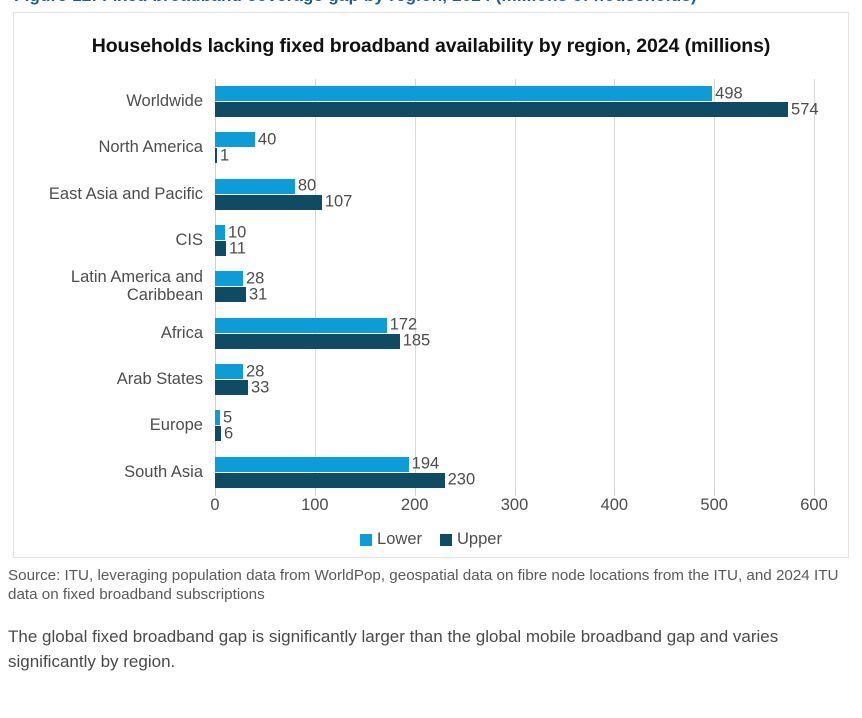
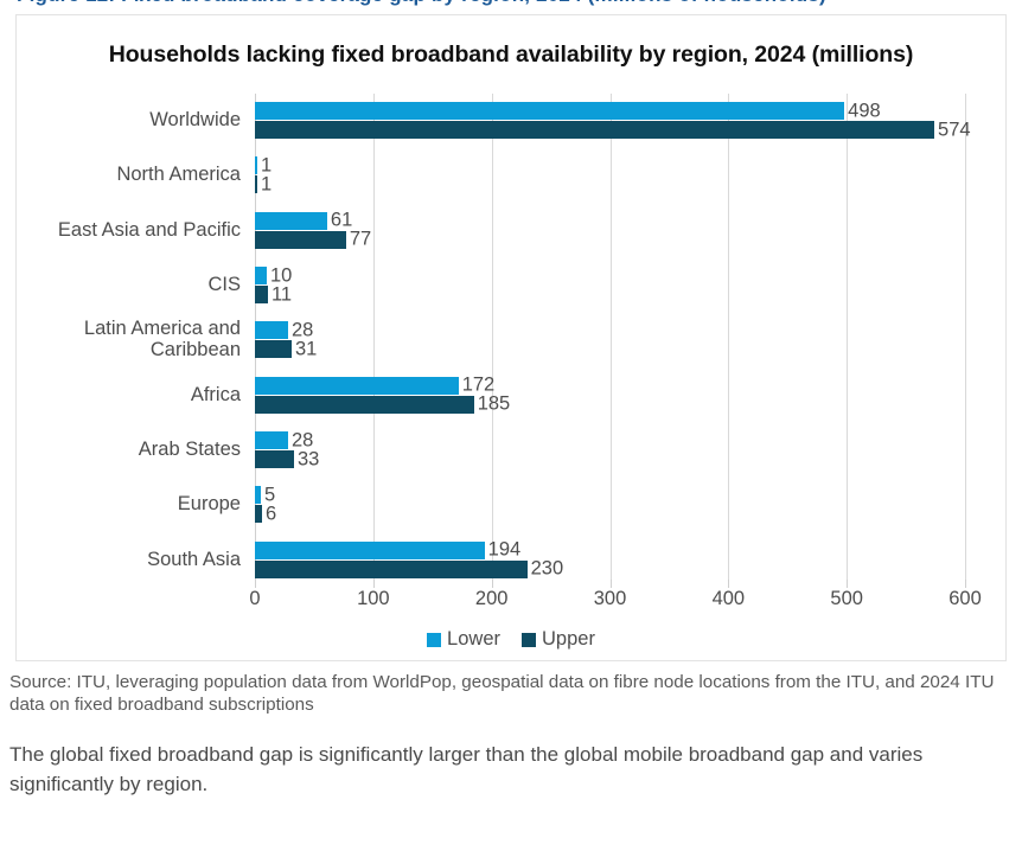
Lower/North America: 40 -> 1
Lower/East Asia and Pacific: 80 -> 61
Upper/East Asia and Pacific: 107 -> 77
